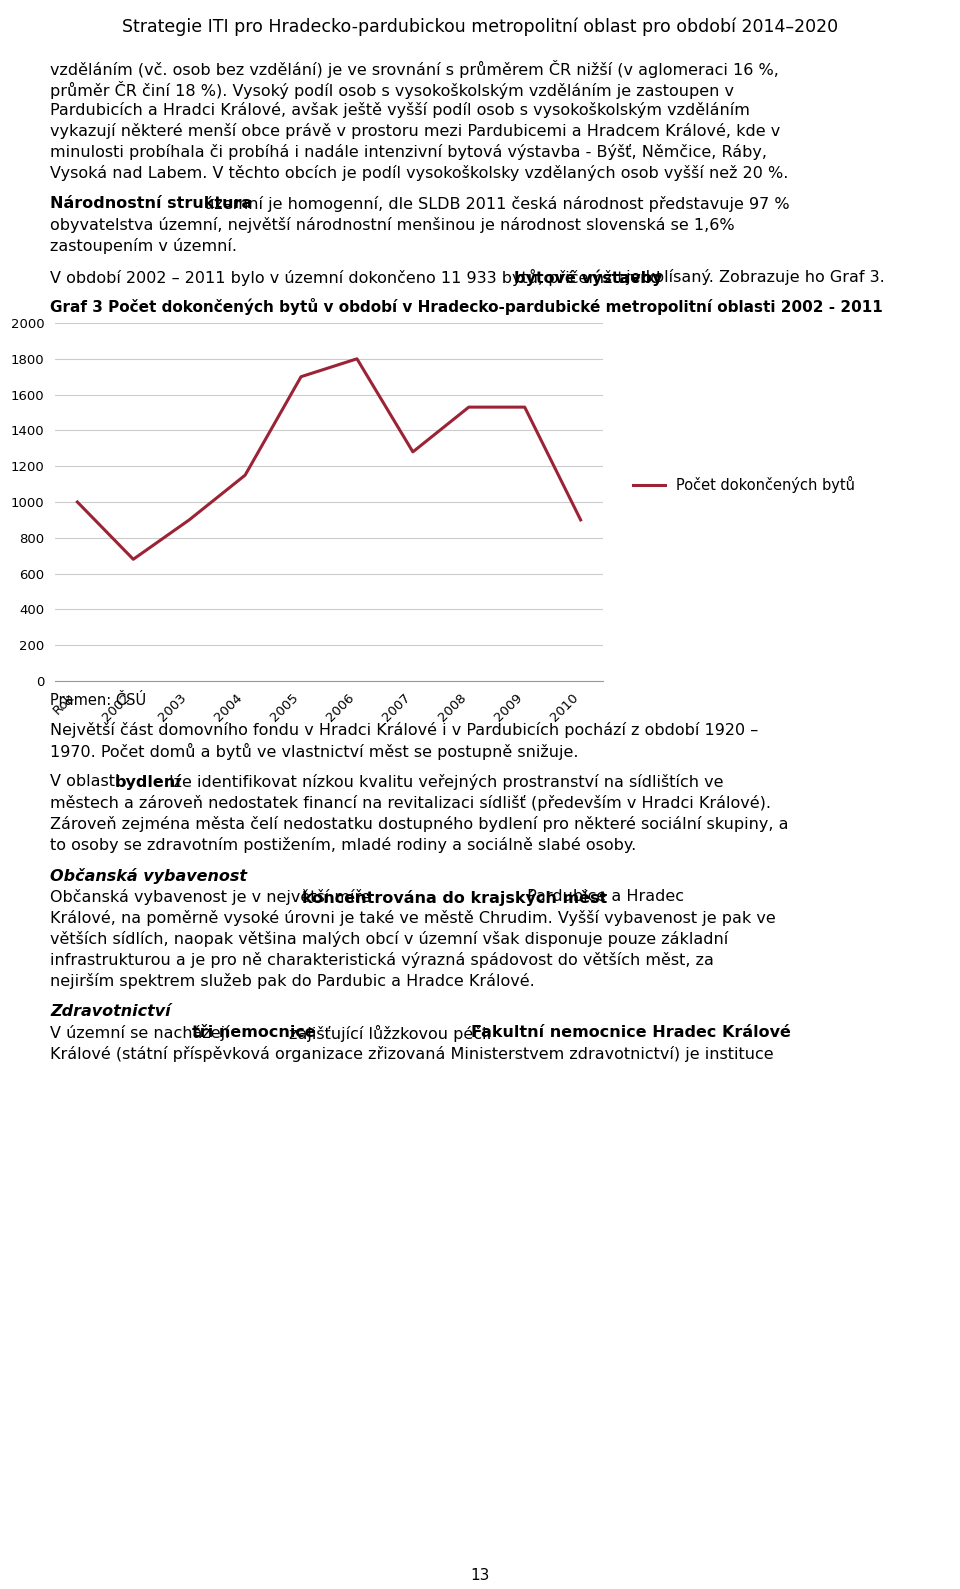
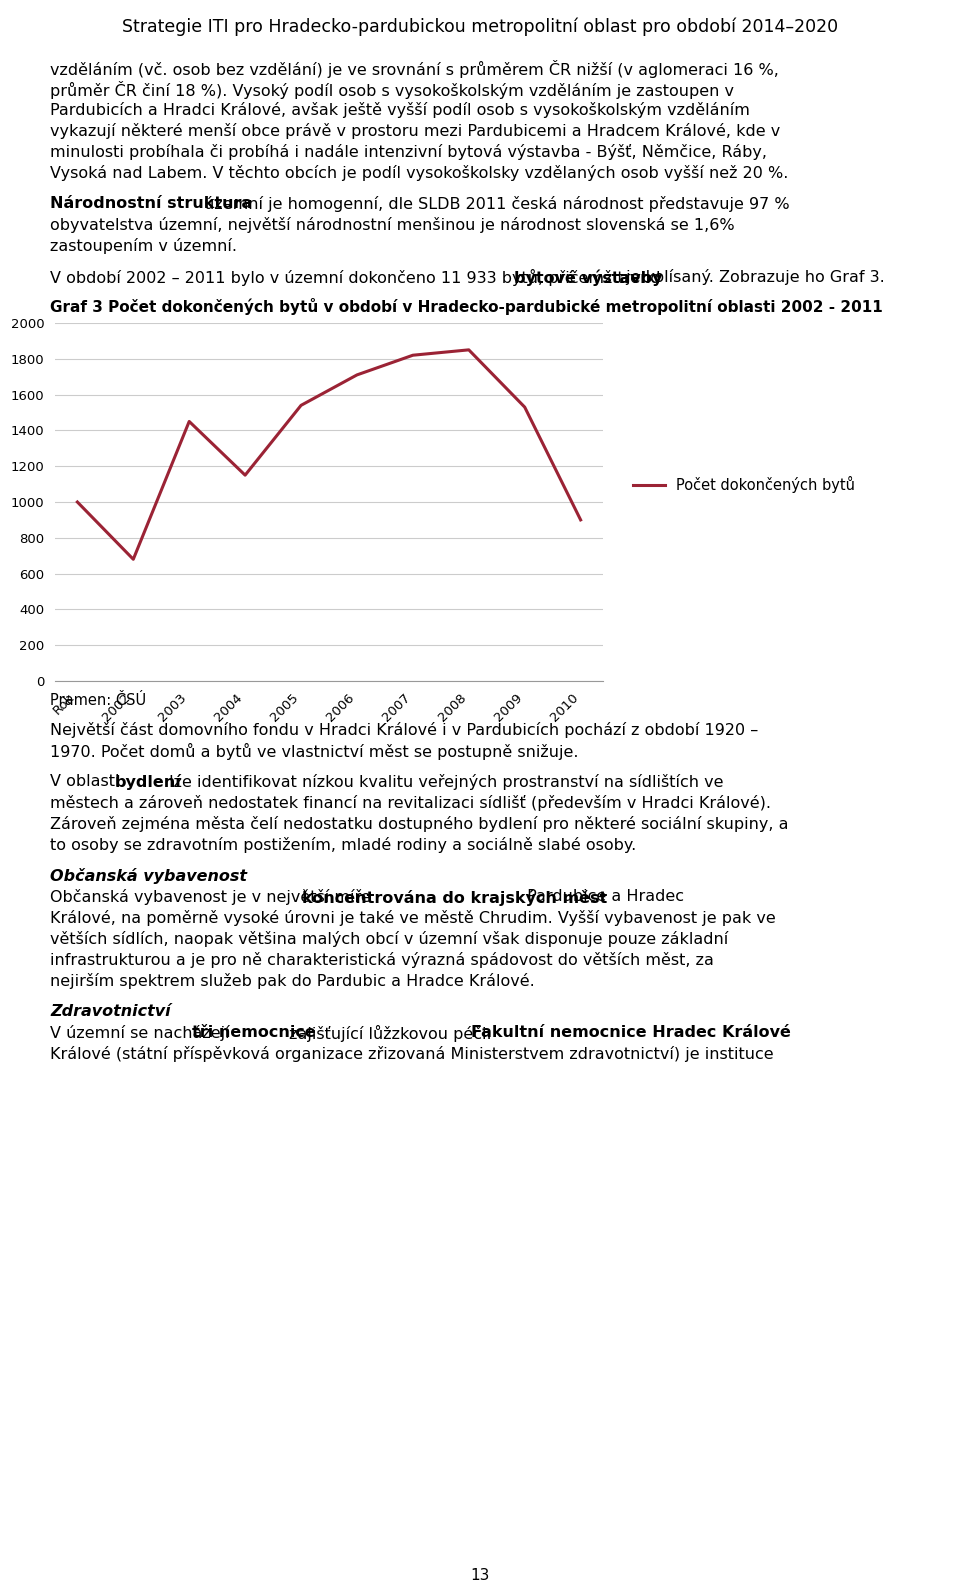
2003: 900 -> 1450
2005: 1700 -> 1540
2006: 1800 -> 1710
2007: 1280 -> 1820
2008: 1530 -> 1850
